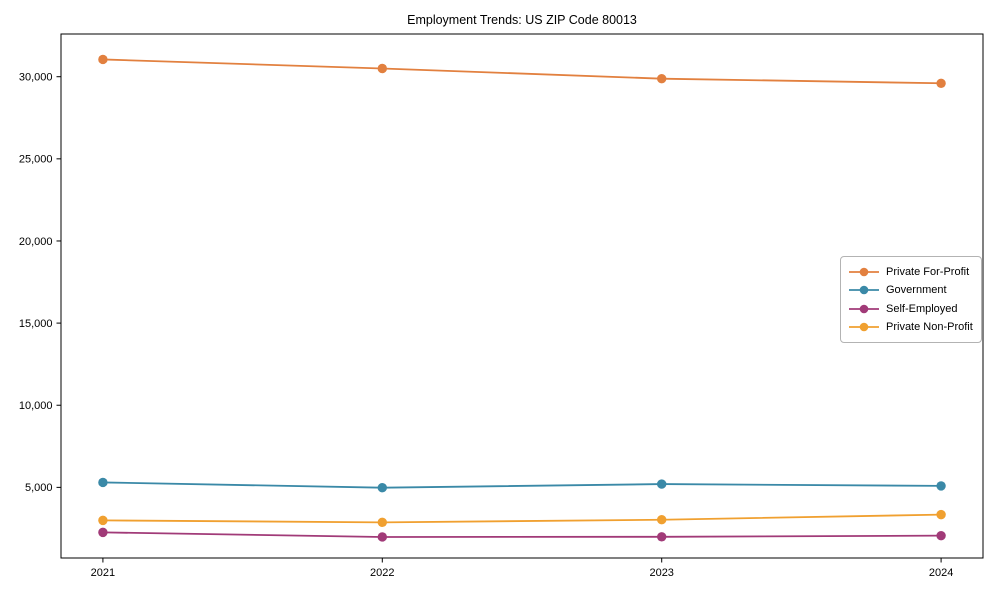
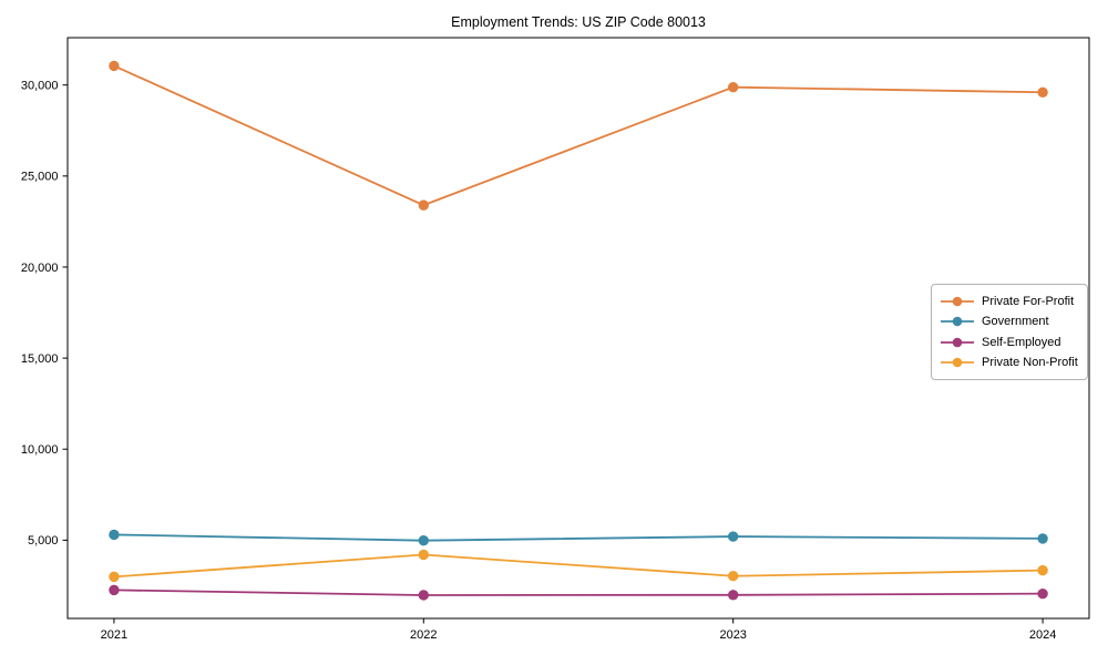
Private For-Profit/2022: 30500 -> 23400
Private Non-Profit/2022: 2900 -> 4200
